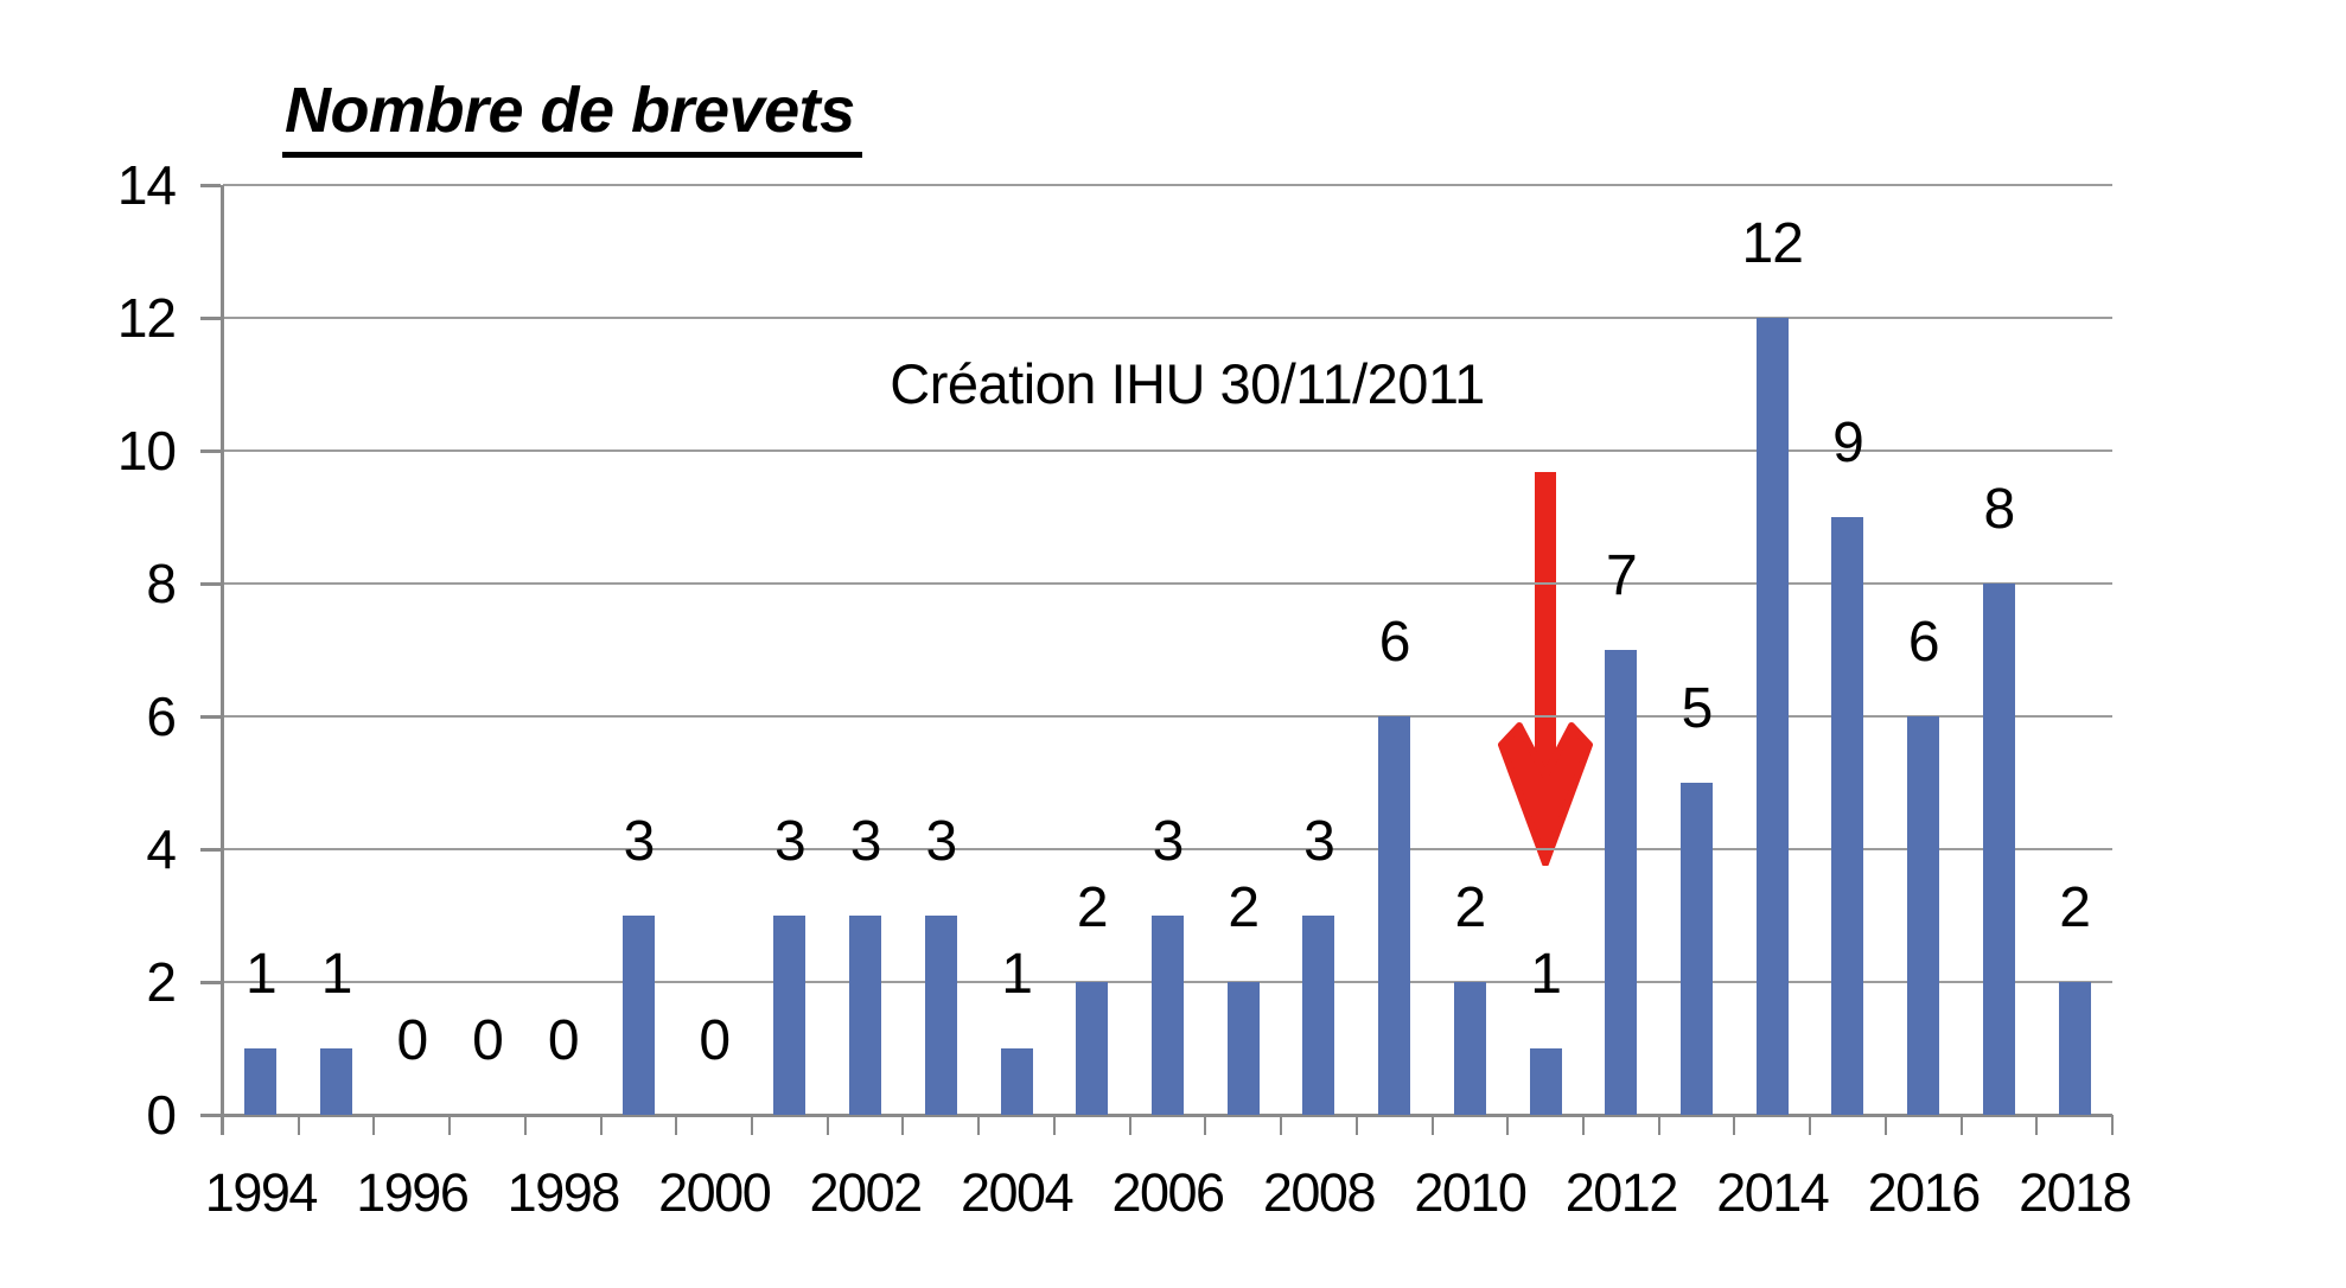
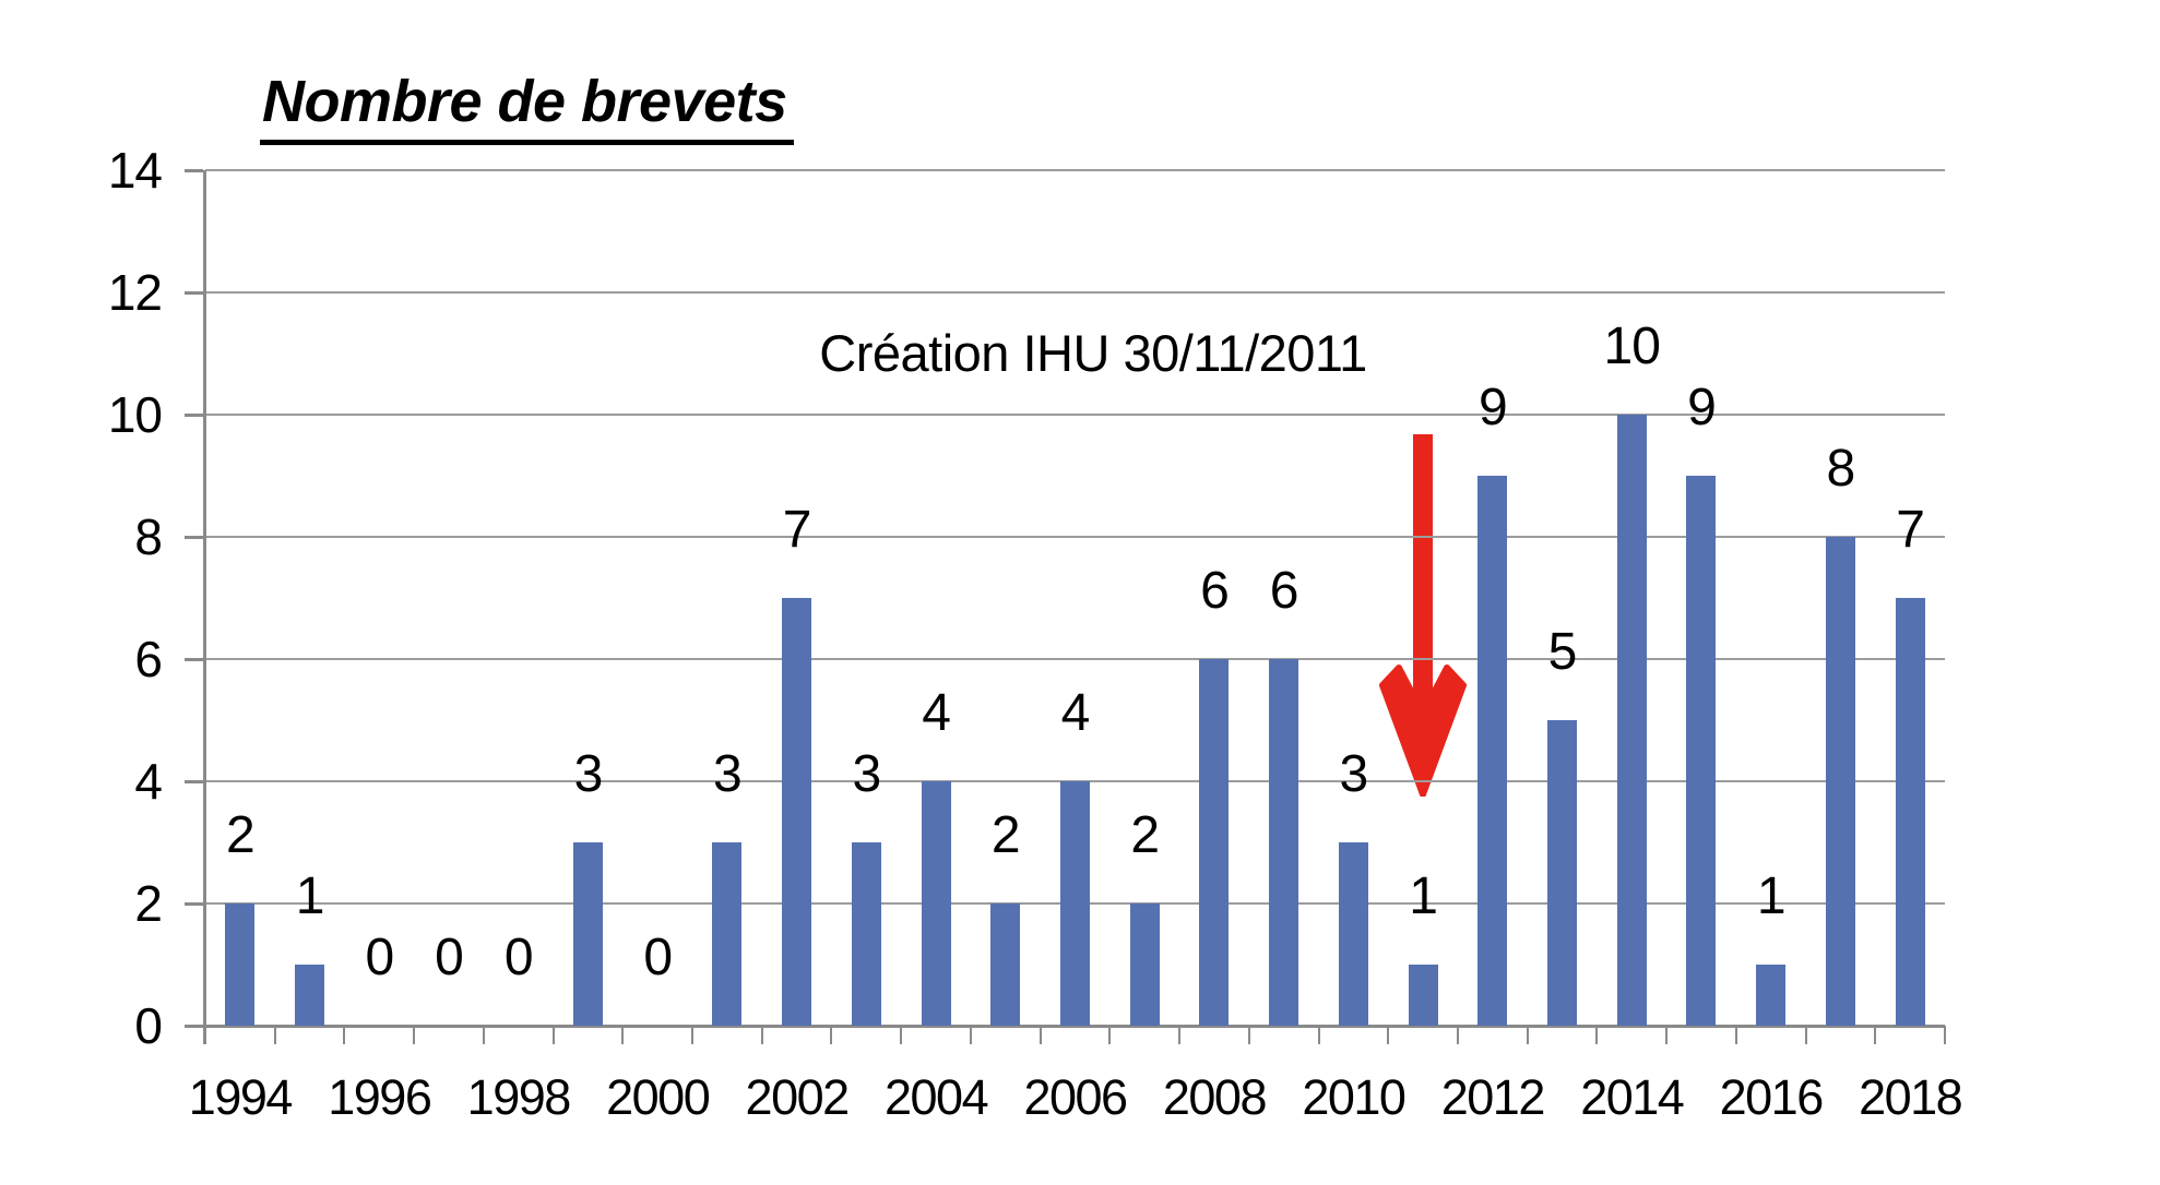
1994: 1 -> 2
2002: 3 -> 7
2004: 1 -> 4
2006: 3 -> 4
2008: 3 -> 6
2010: 2 -> 3
2012: 7 -> 9
2014: 12 -> 10
2016: 6 -> 1
2018: 2 -> 7
